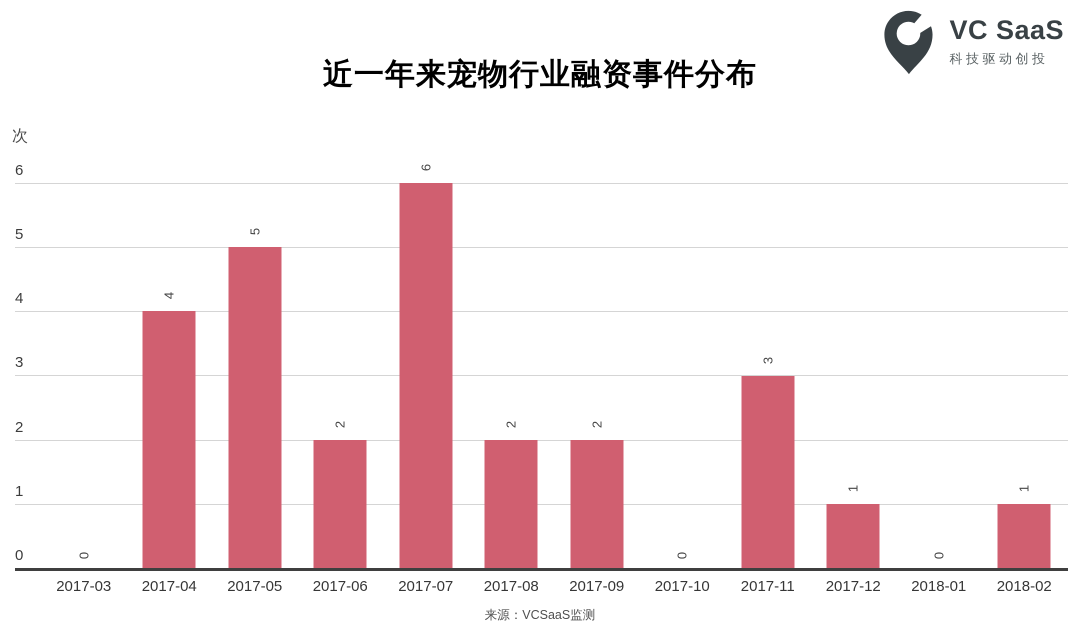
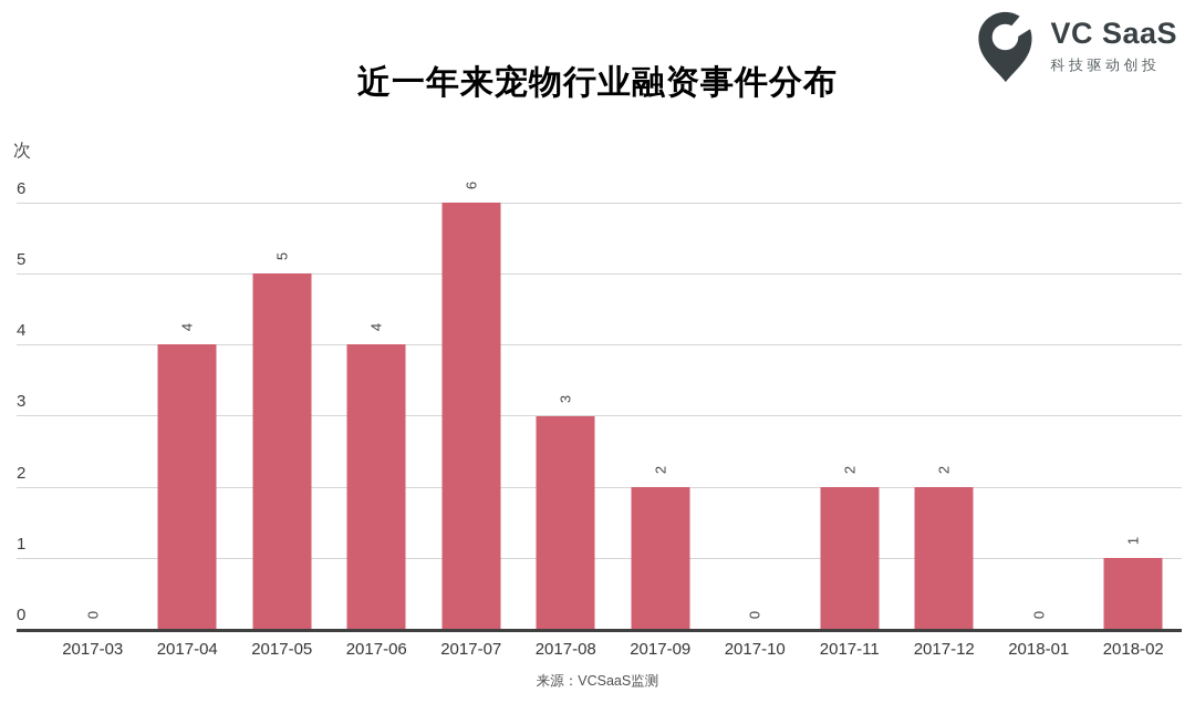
2017-06: 2 -> 4
2017-08: 2 -> 3
2017-11: 3 -> 2
2017-12: 1 -> 2
